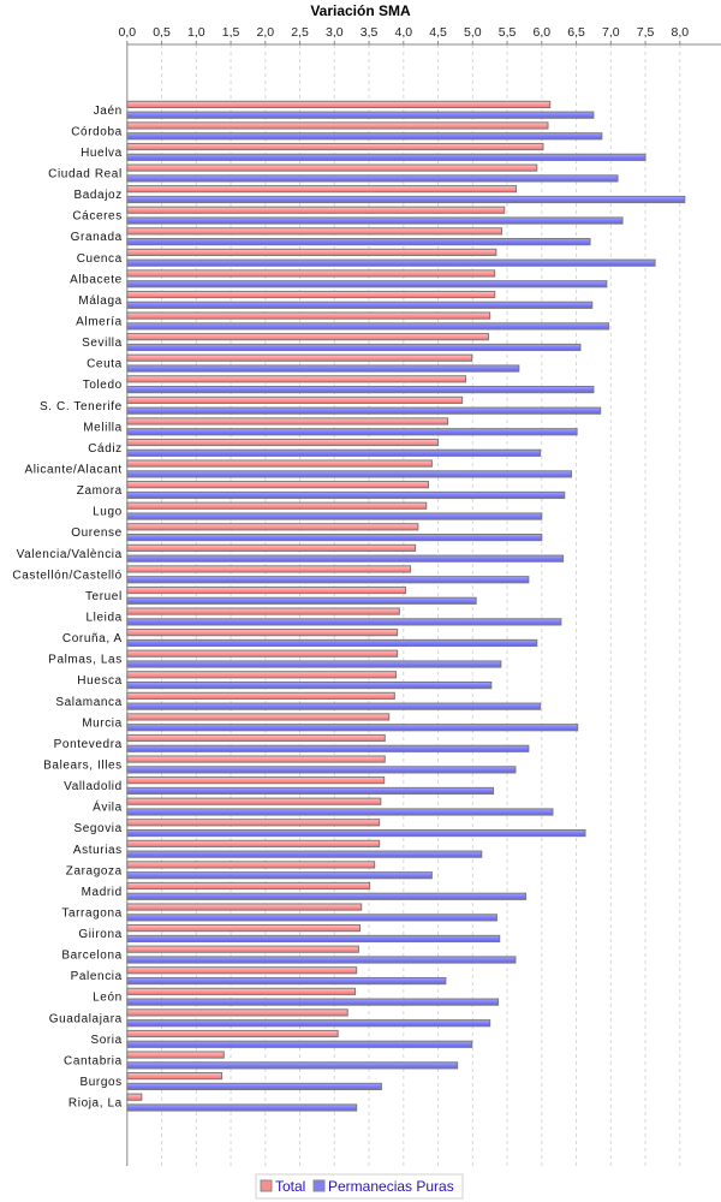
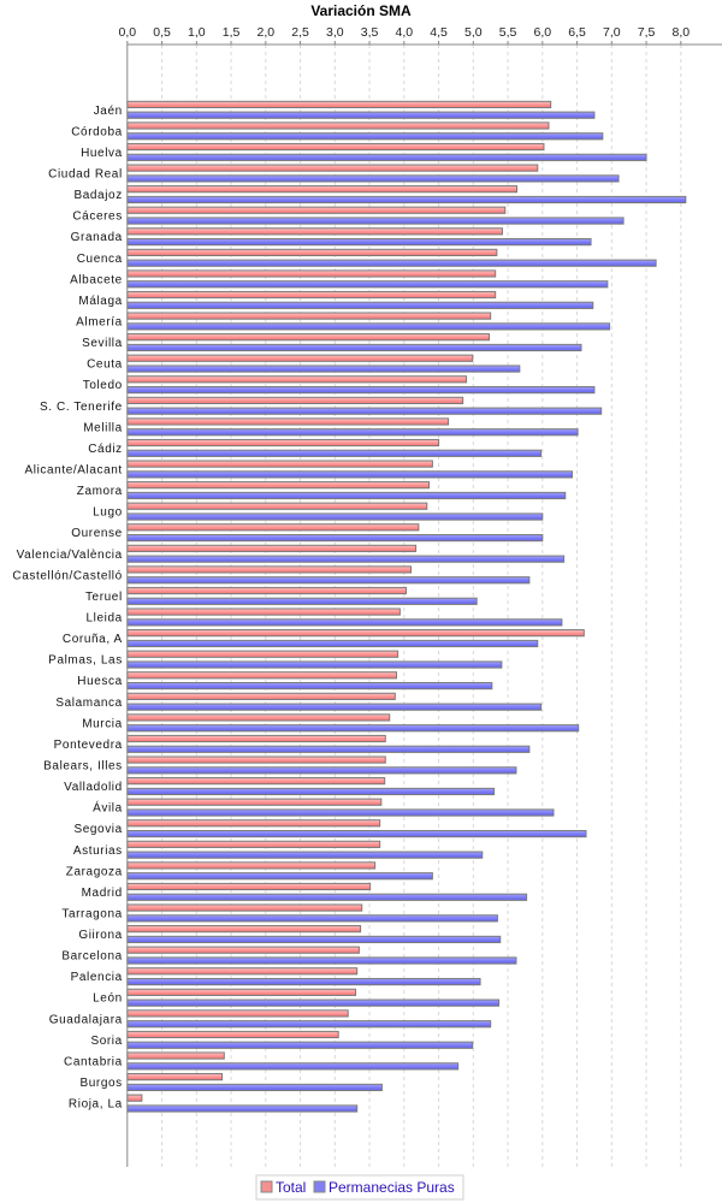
Total/Coruña, A: 3,9 -> 6,6
Permanecias Puras/Palencia: 4,6 -> 5,1
